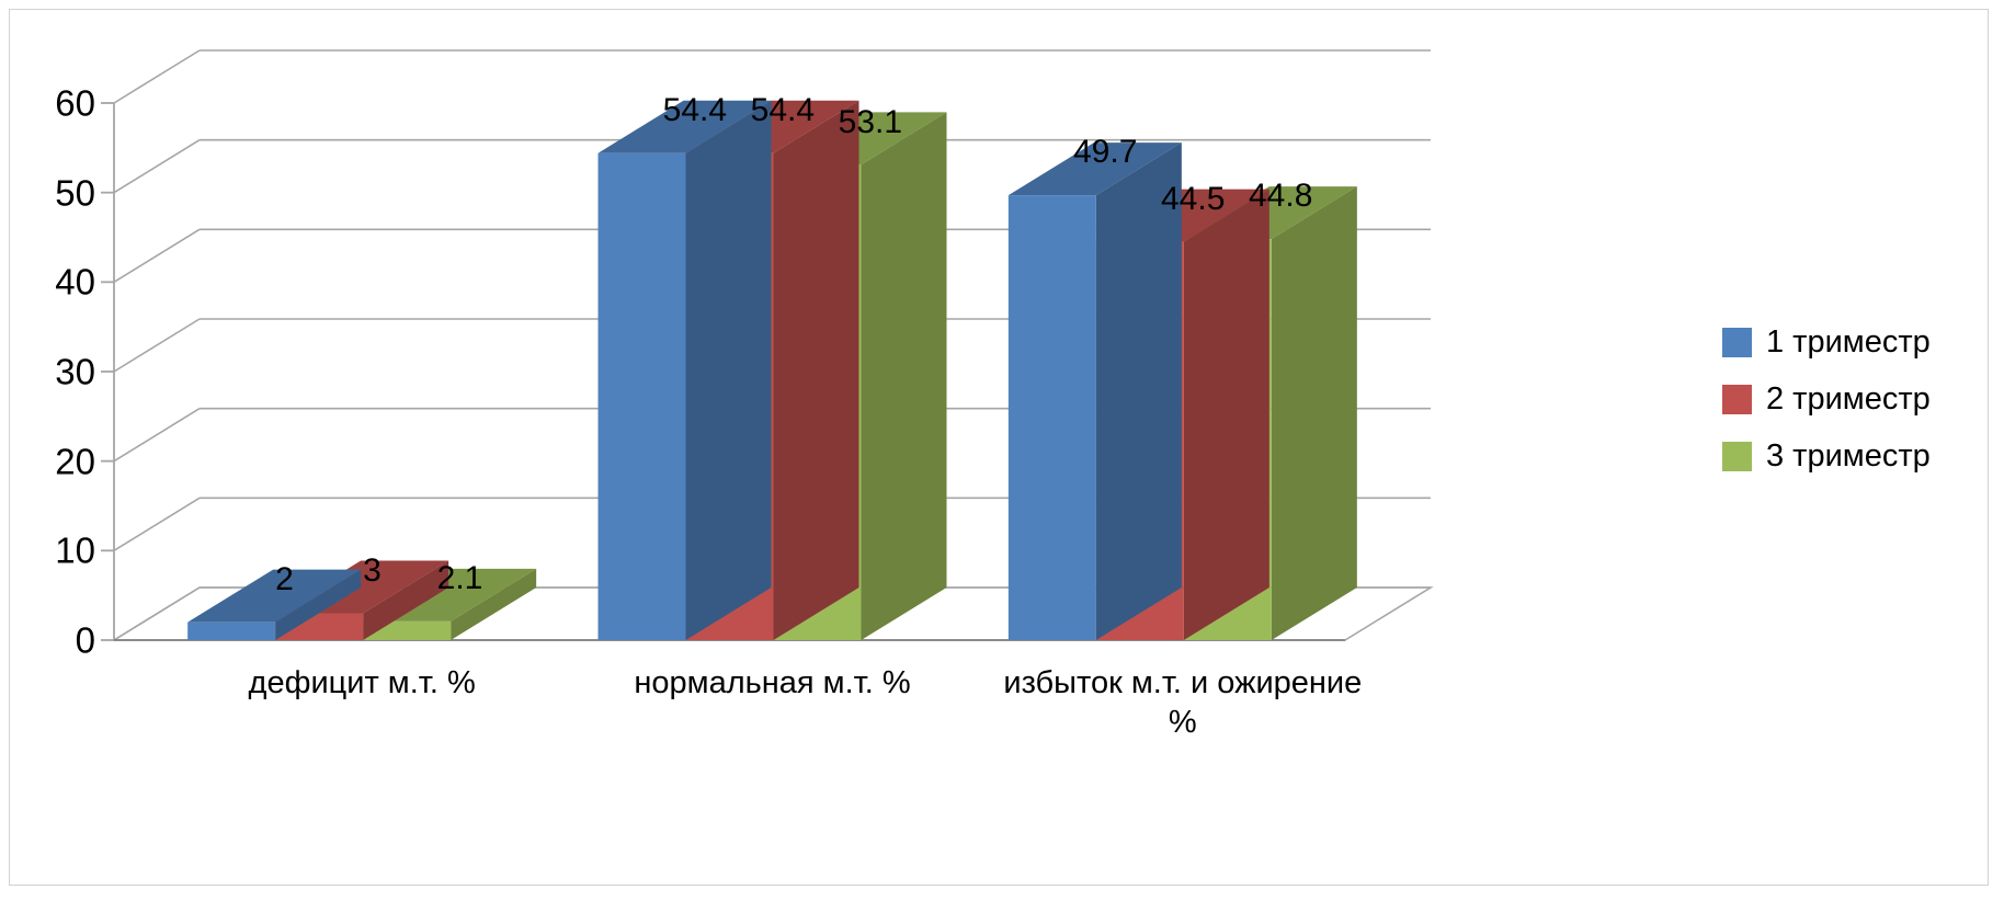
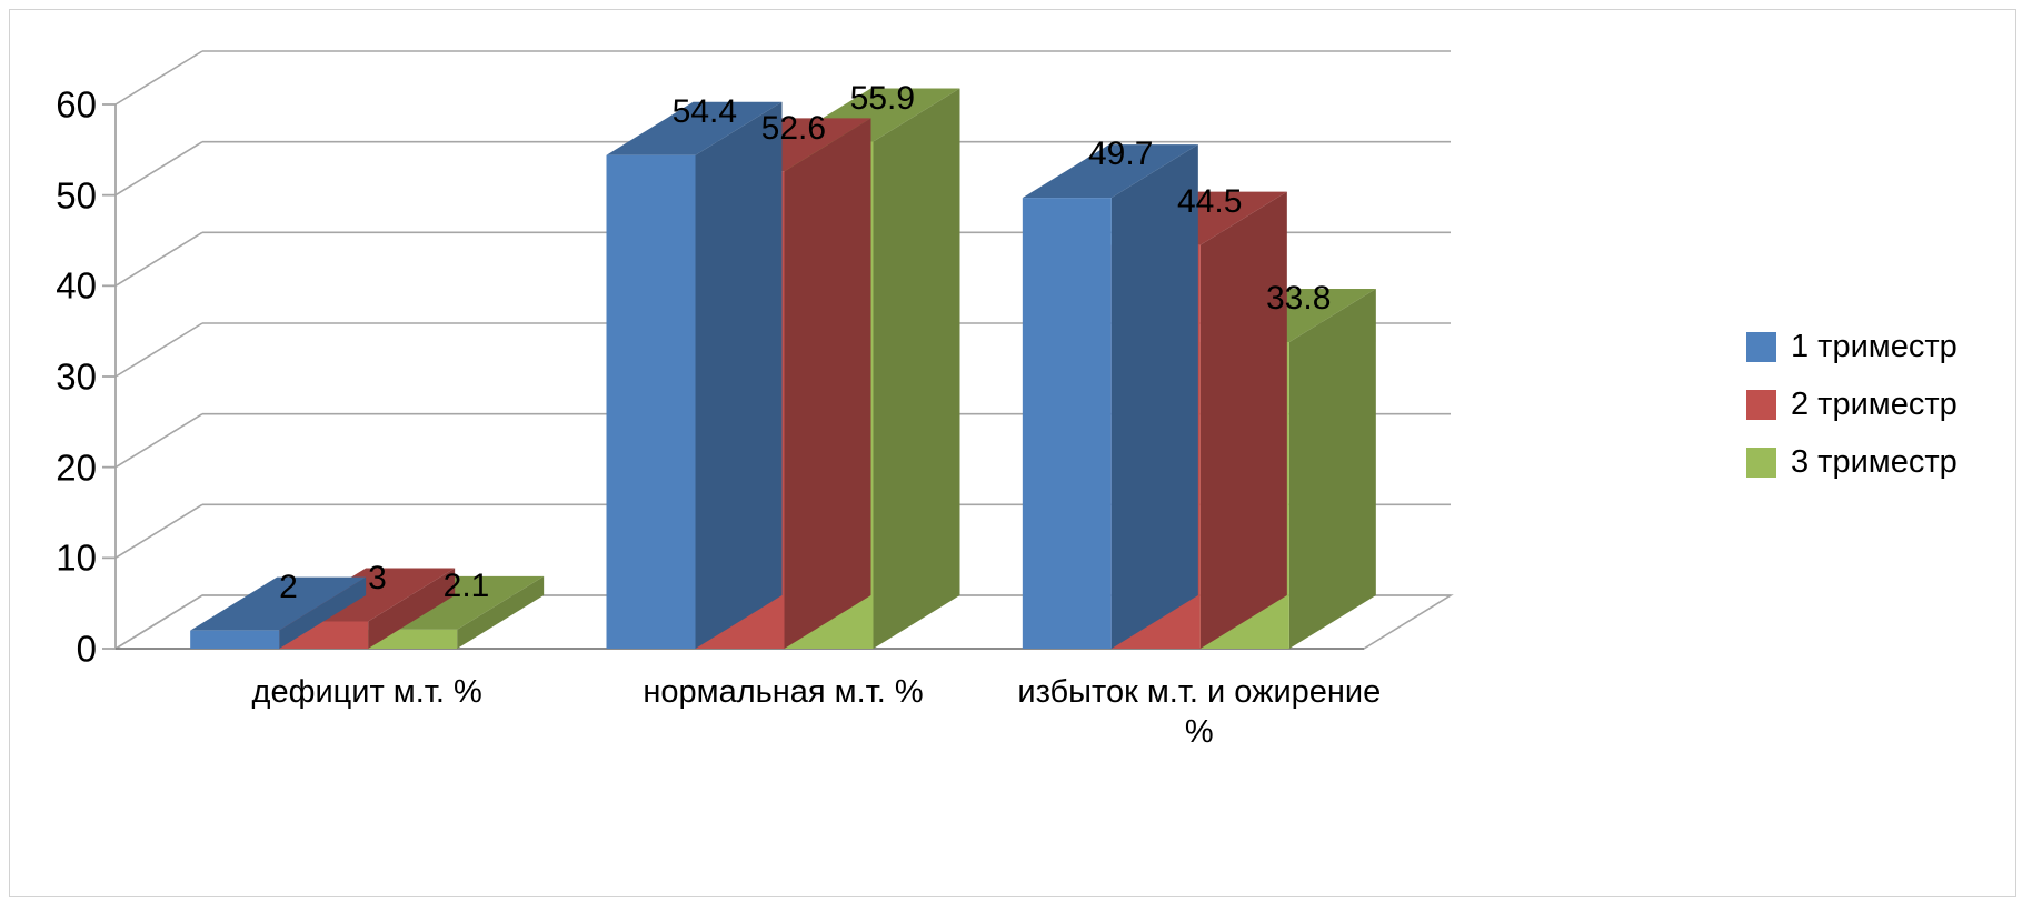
2 триместр/нормальная м.т. %: 54.4 -> 52.6
3 триместр/нормальная м.т. %: 53.1 -> 55.9
3 триместр/избыток м.т. и ожирение %: 44.8 -> 33.8
